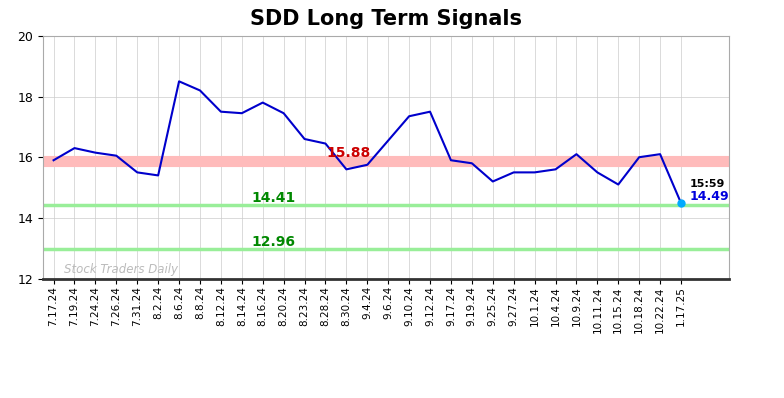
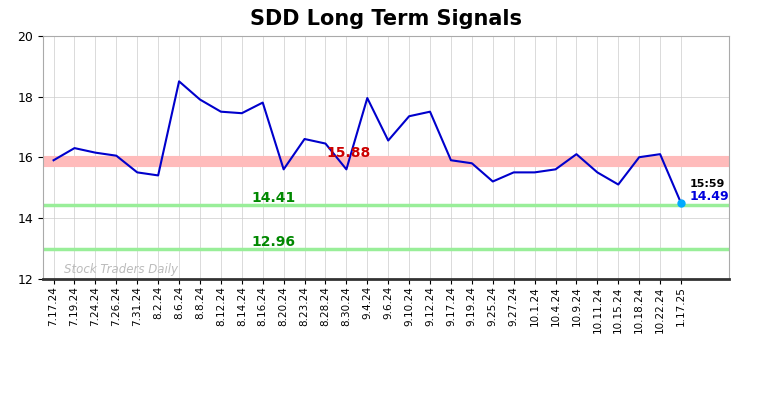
8.8.24: 18.20 -> 17.90
8.20.24: 17.45 -> 15.60
9.4.24: 15.75 -> 17.95
